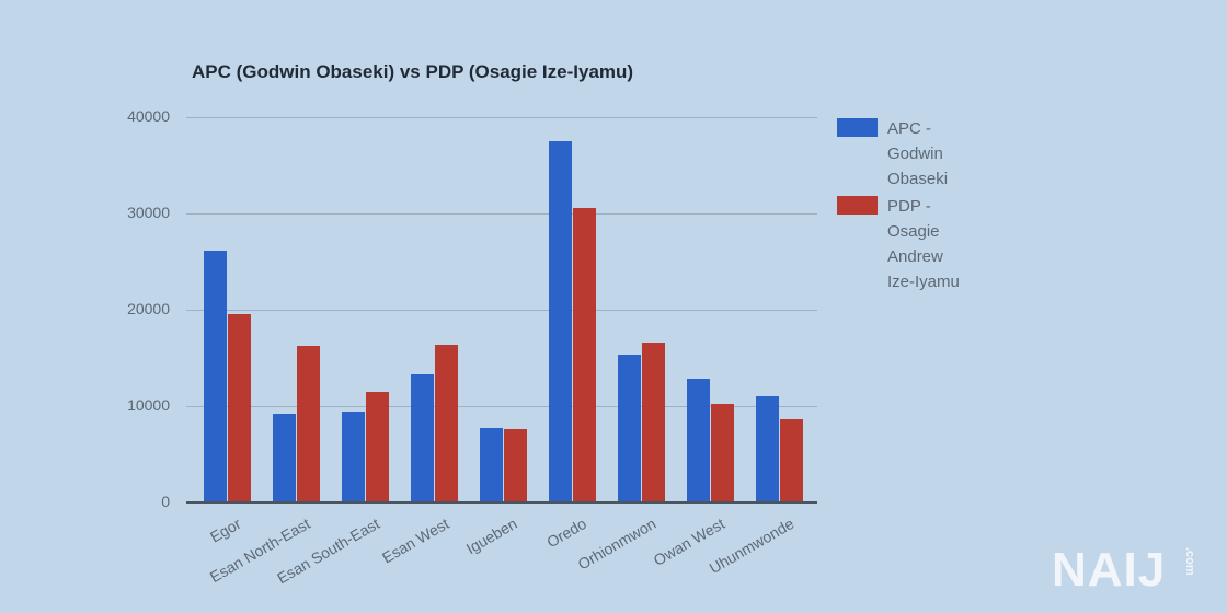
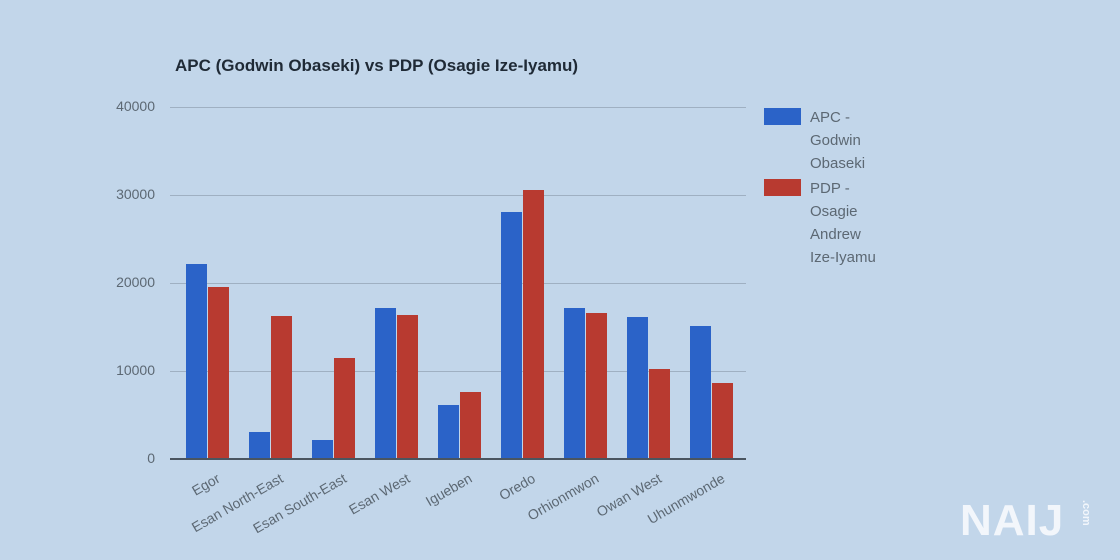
APC - Godwin Obaseki/Egor: 26000 -> 22000
APC - Godwin Obaseki/Esan North-East: 9000 -> 3000
APC - Godwin Obaseki/Esan South-East: 9000 -> 2000
APC - Godwin Obaseki/Esan West: 13000 -> 17000
APC - Godwin Obaseki/Igueben: 8000 -> 6000
APC - Godwin Obaseki/Oredo: 37000 -> 28000
APC - Godwin Obaseki/Orhionmwon: 15000 -> 17000
APC - Godwin Obaseki/Owan West: 13000 -> 16000
APC - Godwin Obaseki/Uhunmwonde: 11000 -> 15000
